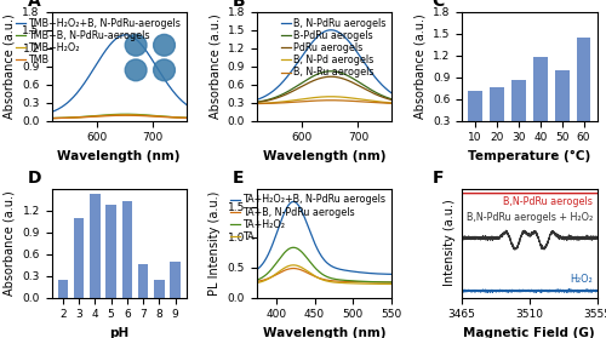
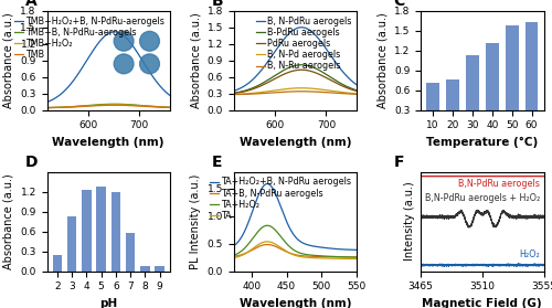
30: 0.86 -> 1.13
40: 1.18 -> 1.32
50: 1.00 -> 1.58
60: 1.44 -> 1.63
3: 1.10 -> 0.83
4: 1.42 -> 1.22
6: 1.32 -> 1.20
7: 0.46 -> 0.58
8: 0.24 -> 0.08
9: 0.50 -> 0.08
